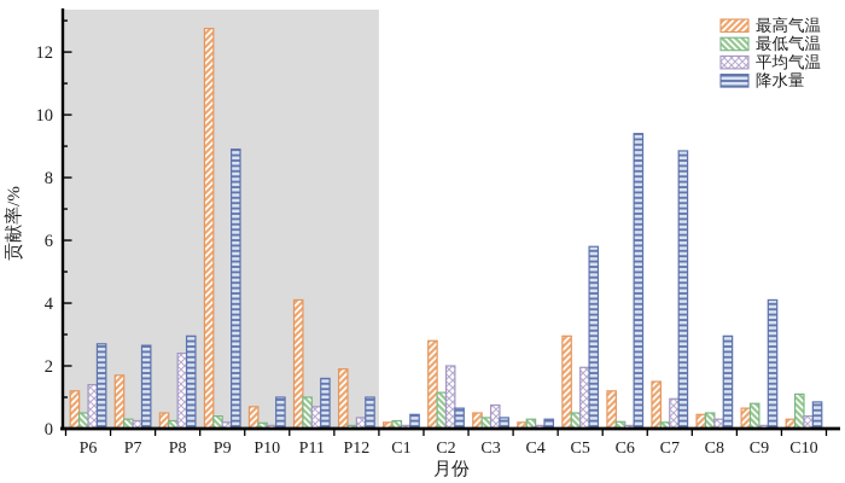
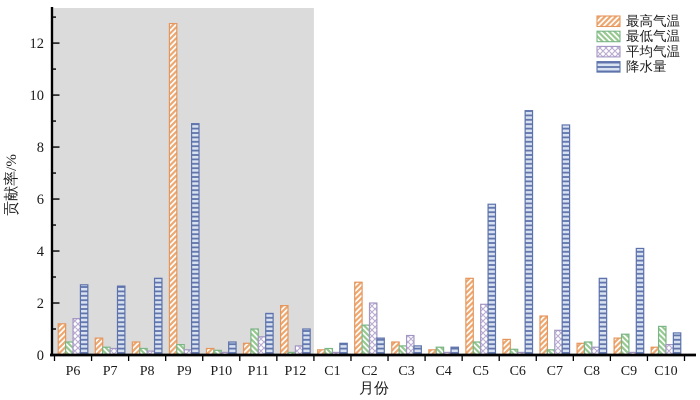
最高气温/P7: 1.7 -> 0.7
平均气温/P8: 2.4 -> 0.1
最高气温/P10: 0.7 -> 0.2
降水量/P10: 1.0 -> 0.5
最高气温/P11: 4.1 -> 0.5
最高气温/C6: 1.2 -> 0.6
